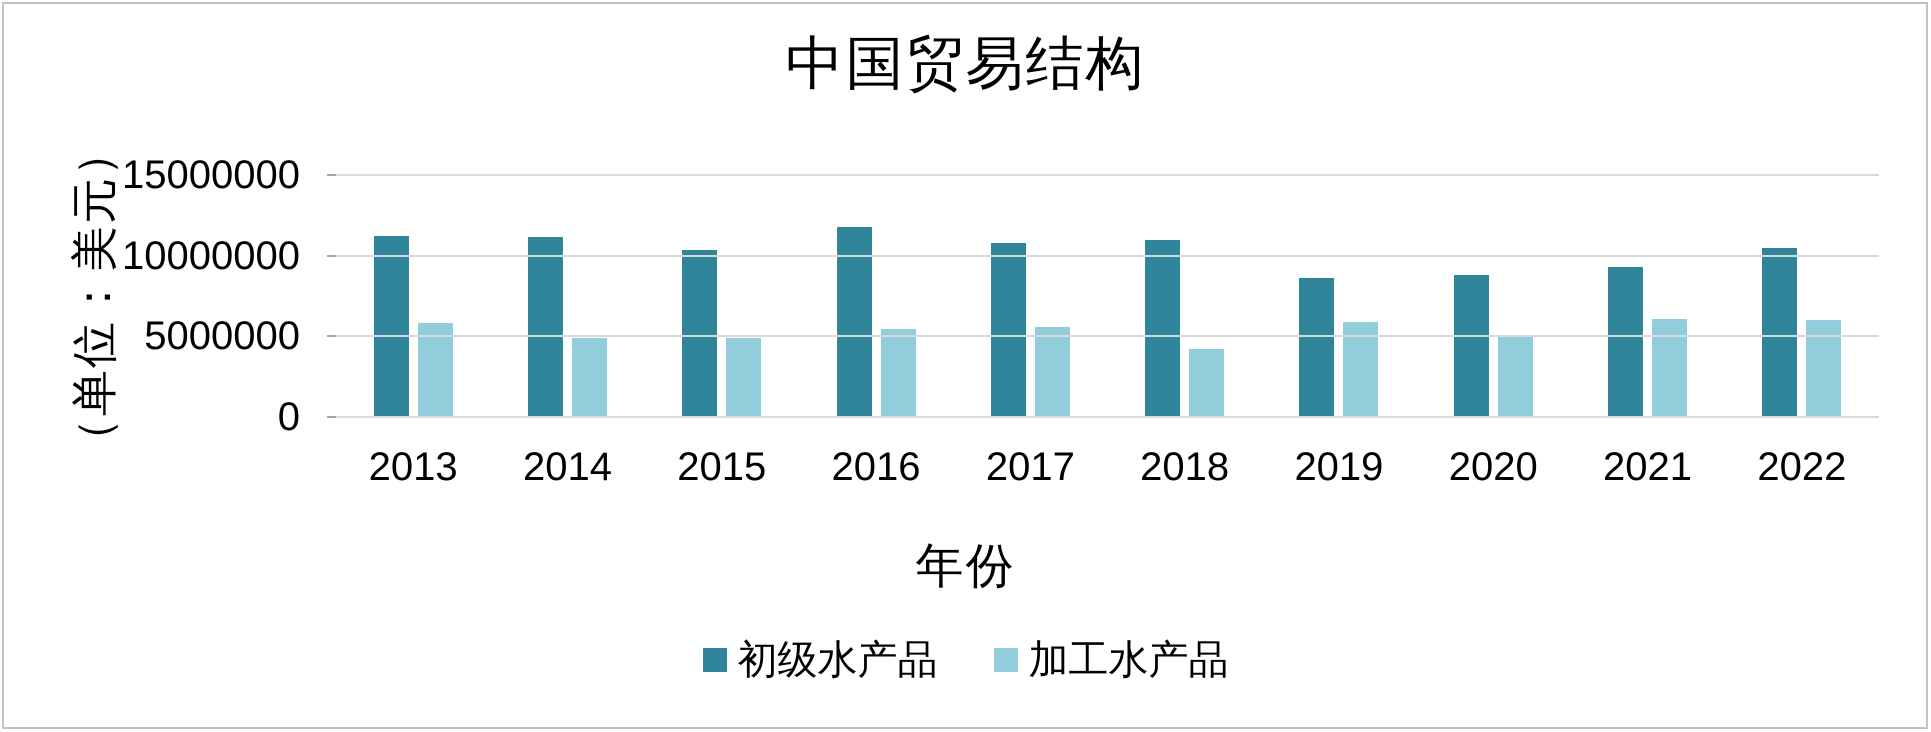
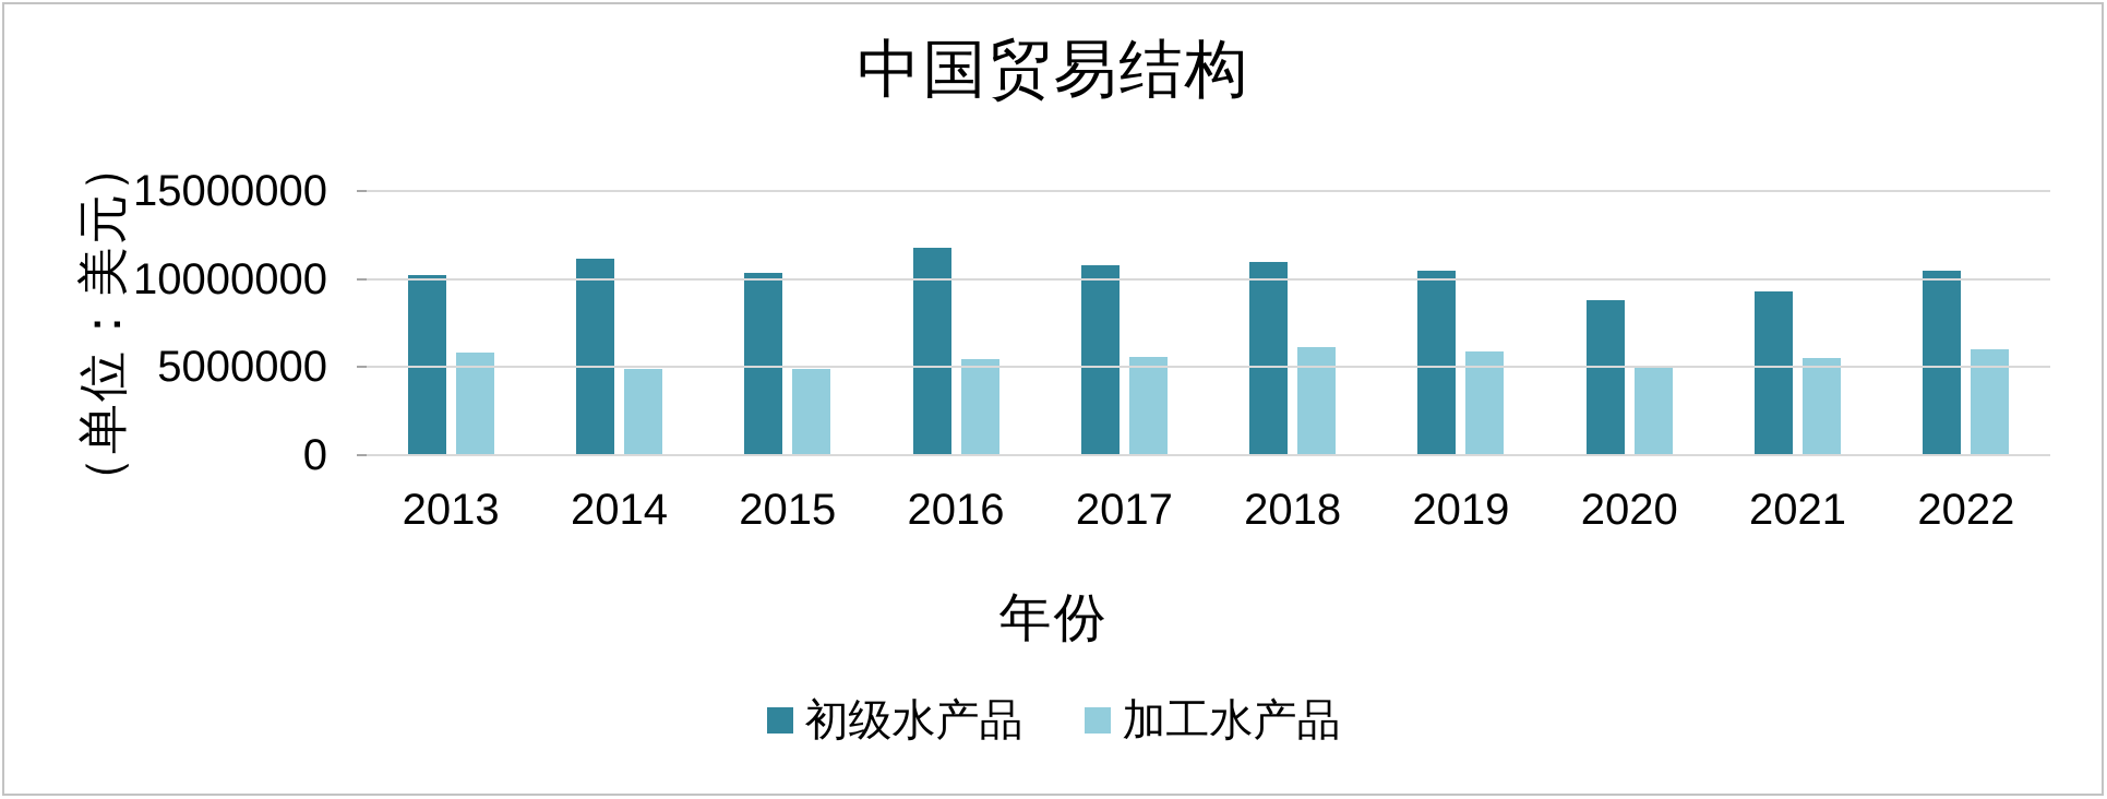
初级水产品/2013: 11200000 -> 10200000
加工水产品/2018: 4200000 -> 6200000
初级水产品/2019: 8600000 -> 10400000
加工水产品/2021: 6100000 -> 5500000
